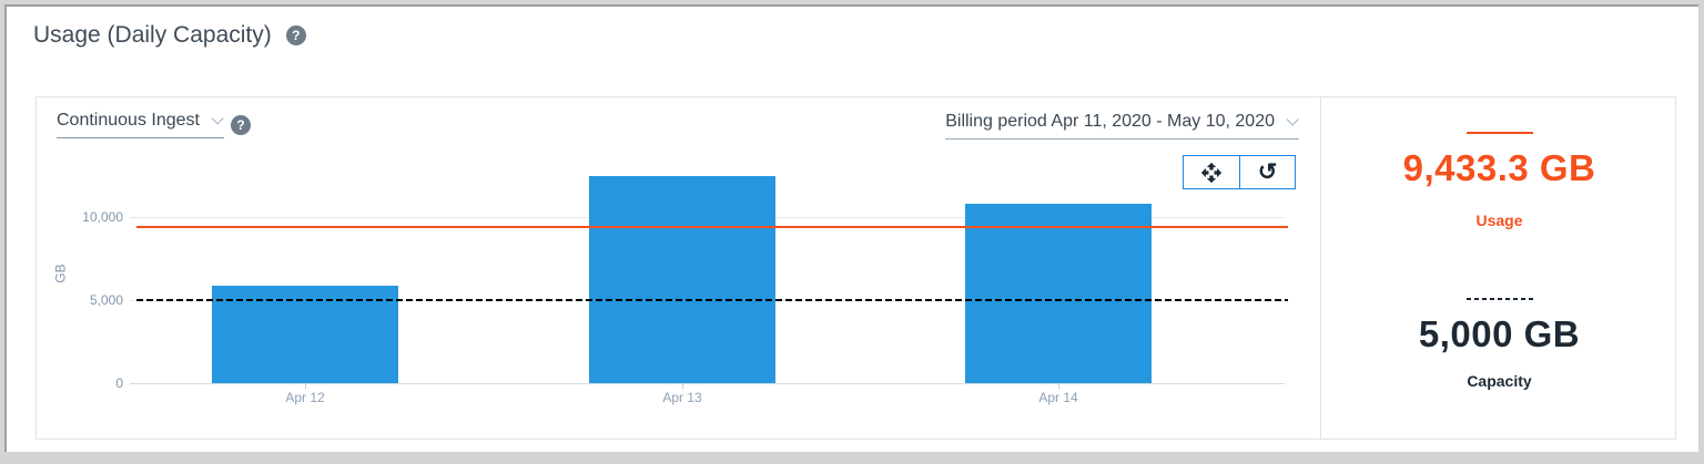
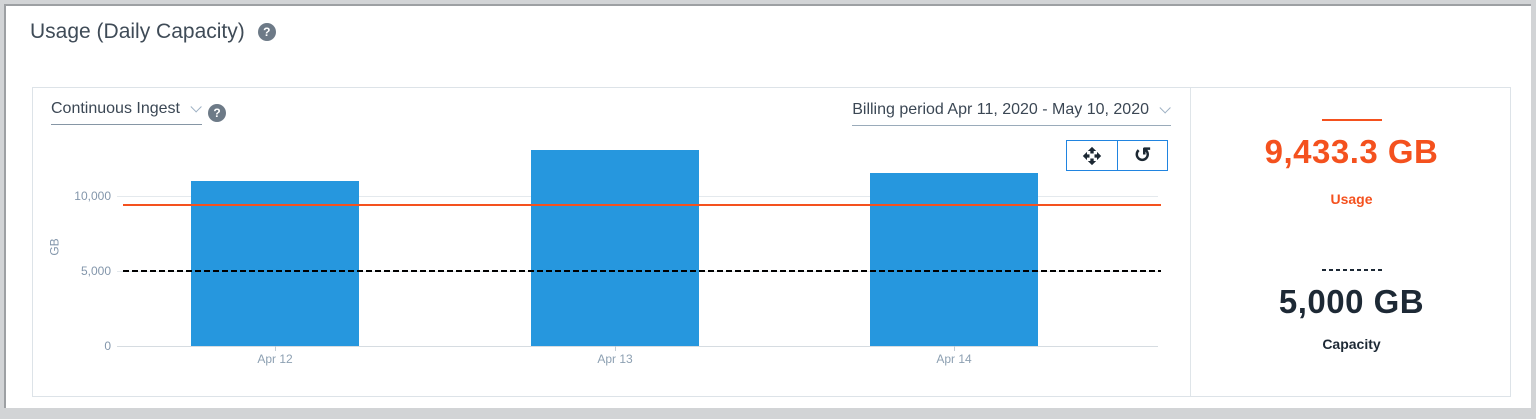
Apr 12: 5900 -> 11000
Apr 13: 12500 -> 13100
Apr 14: 10800 -> 11500
